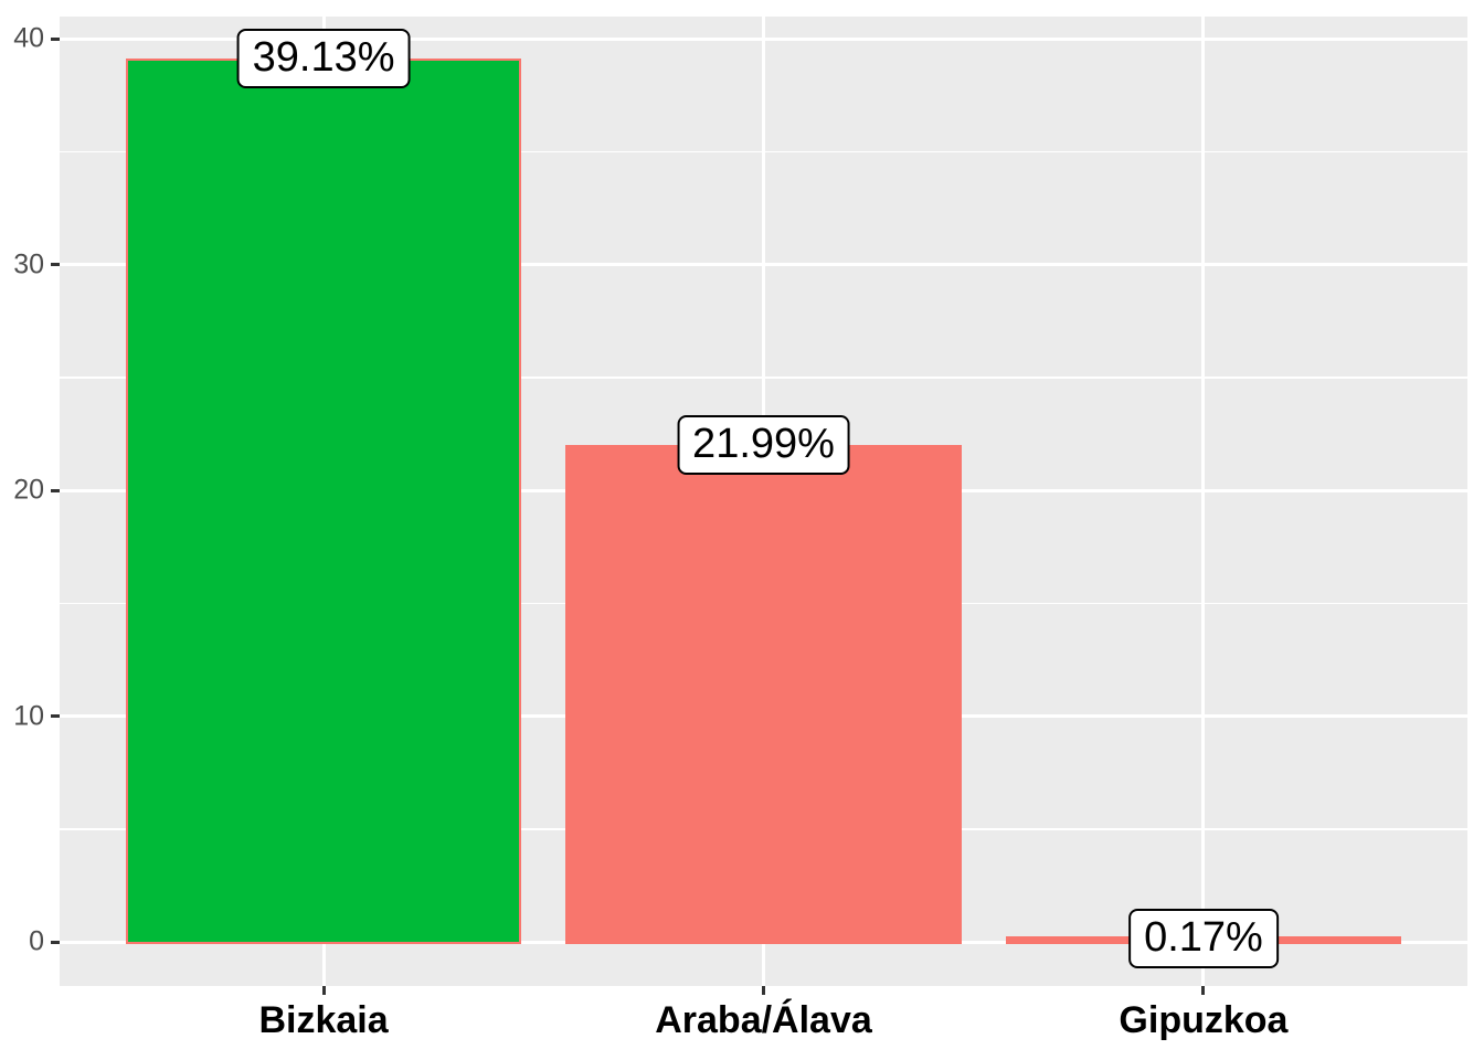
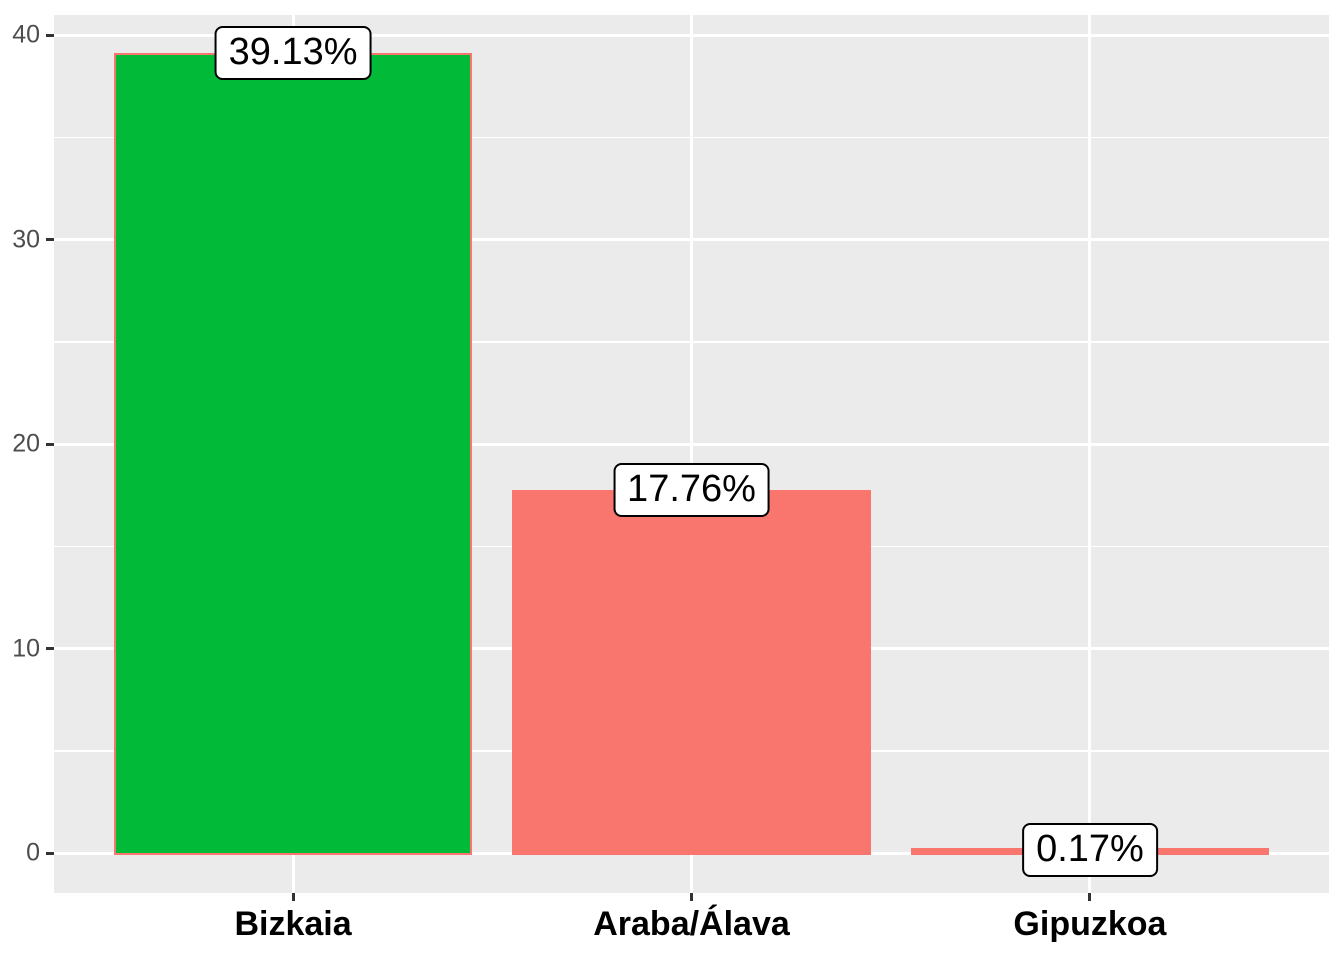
Araba/Álava: 21.99% -> 17.76%
